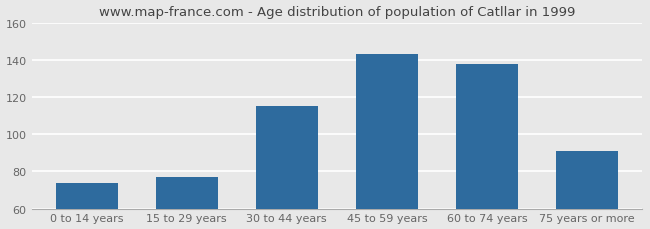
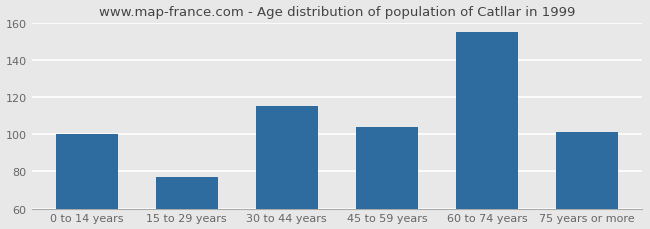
0 to 14 years: 74 -> 100
45 to 59 years: 143 -> 104
60 to 74 years: 138 -> 155
75 years or more: 91 -> 101
